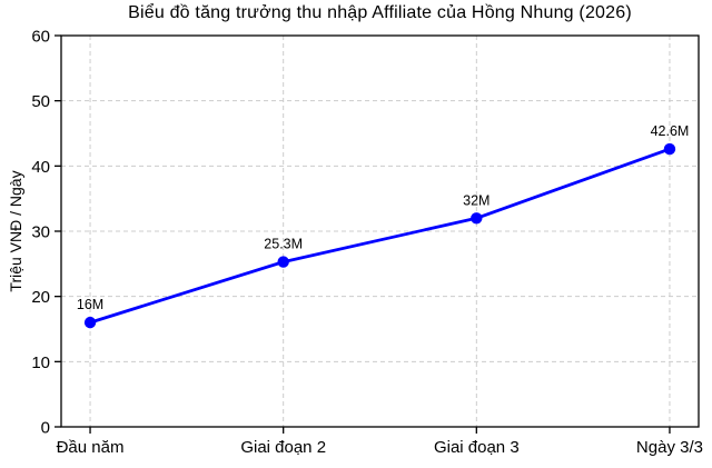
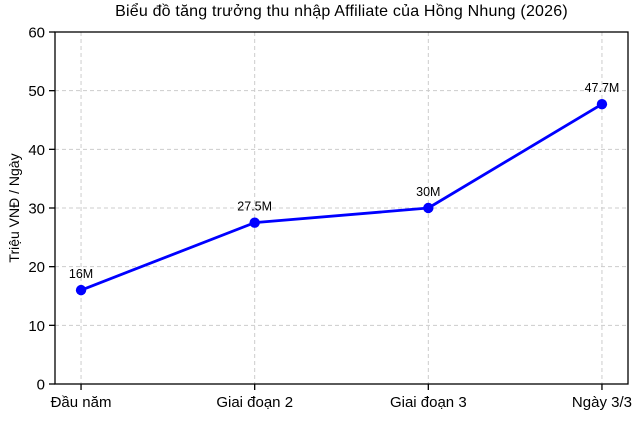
Giai đoạn 2: 25.3M -> 27.5M
Giai đoạn 3: 32M -> 30M
Ngày 3/3: 42.6M -> 47.7M
